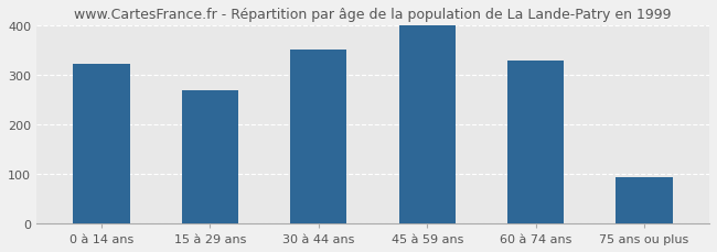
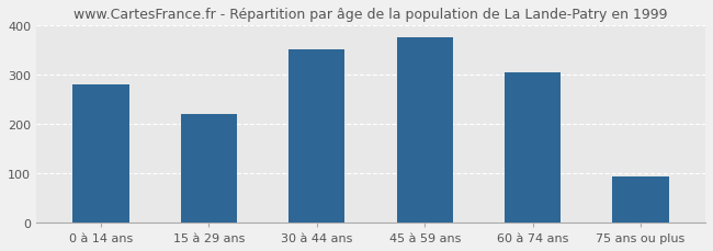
0 à 14 ans: 322 -> 280
15 à 29 ans: 268 -> 220
45 à 59 ans: 399 -> 375
60 à 74 ans: 328 -> 305
